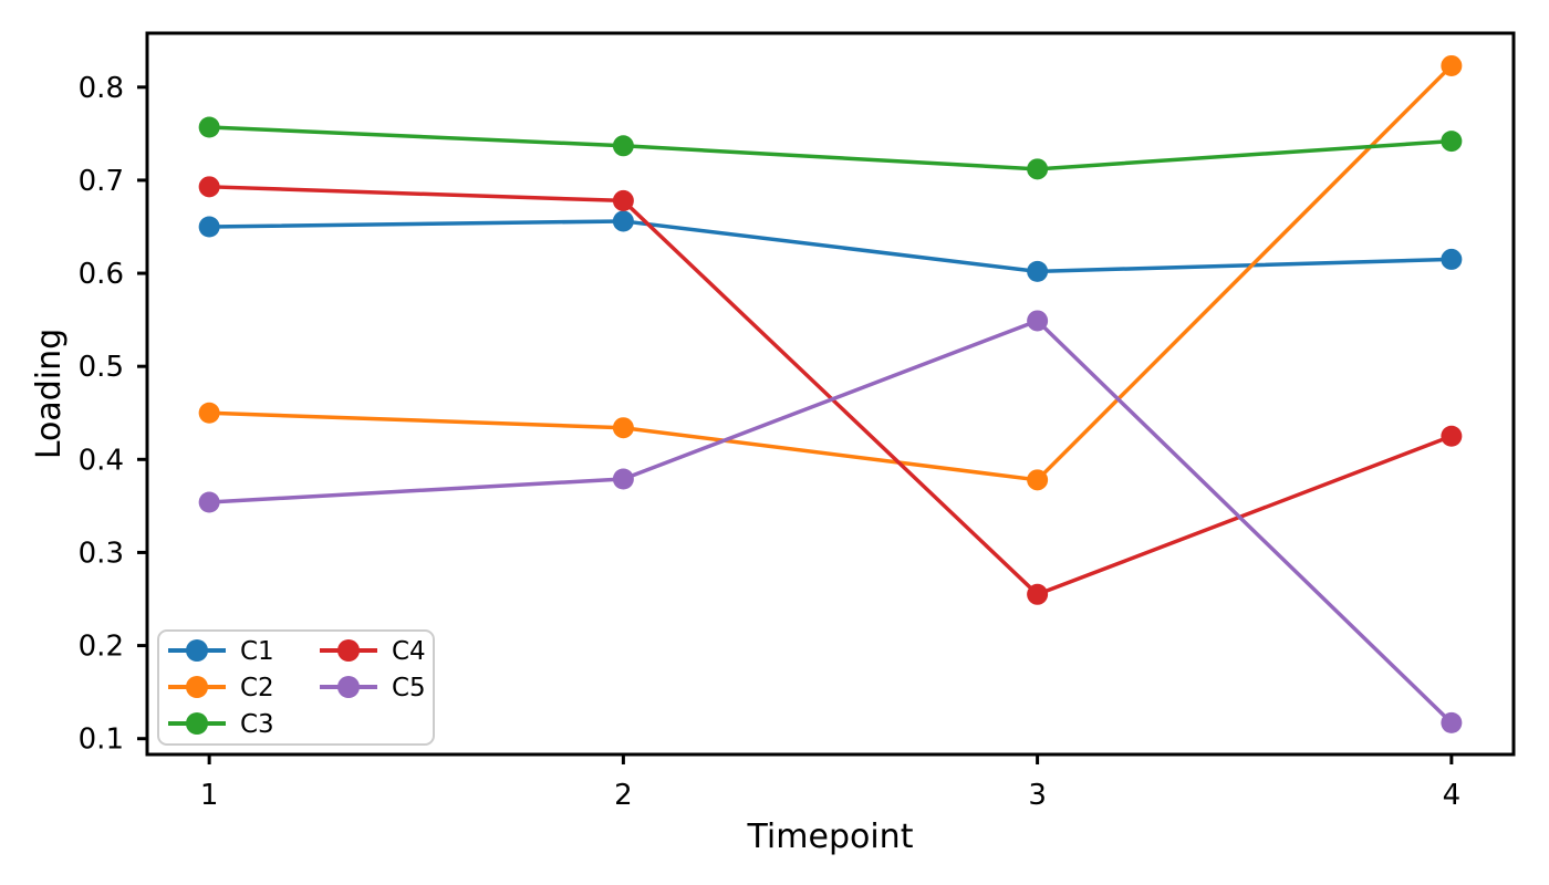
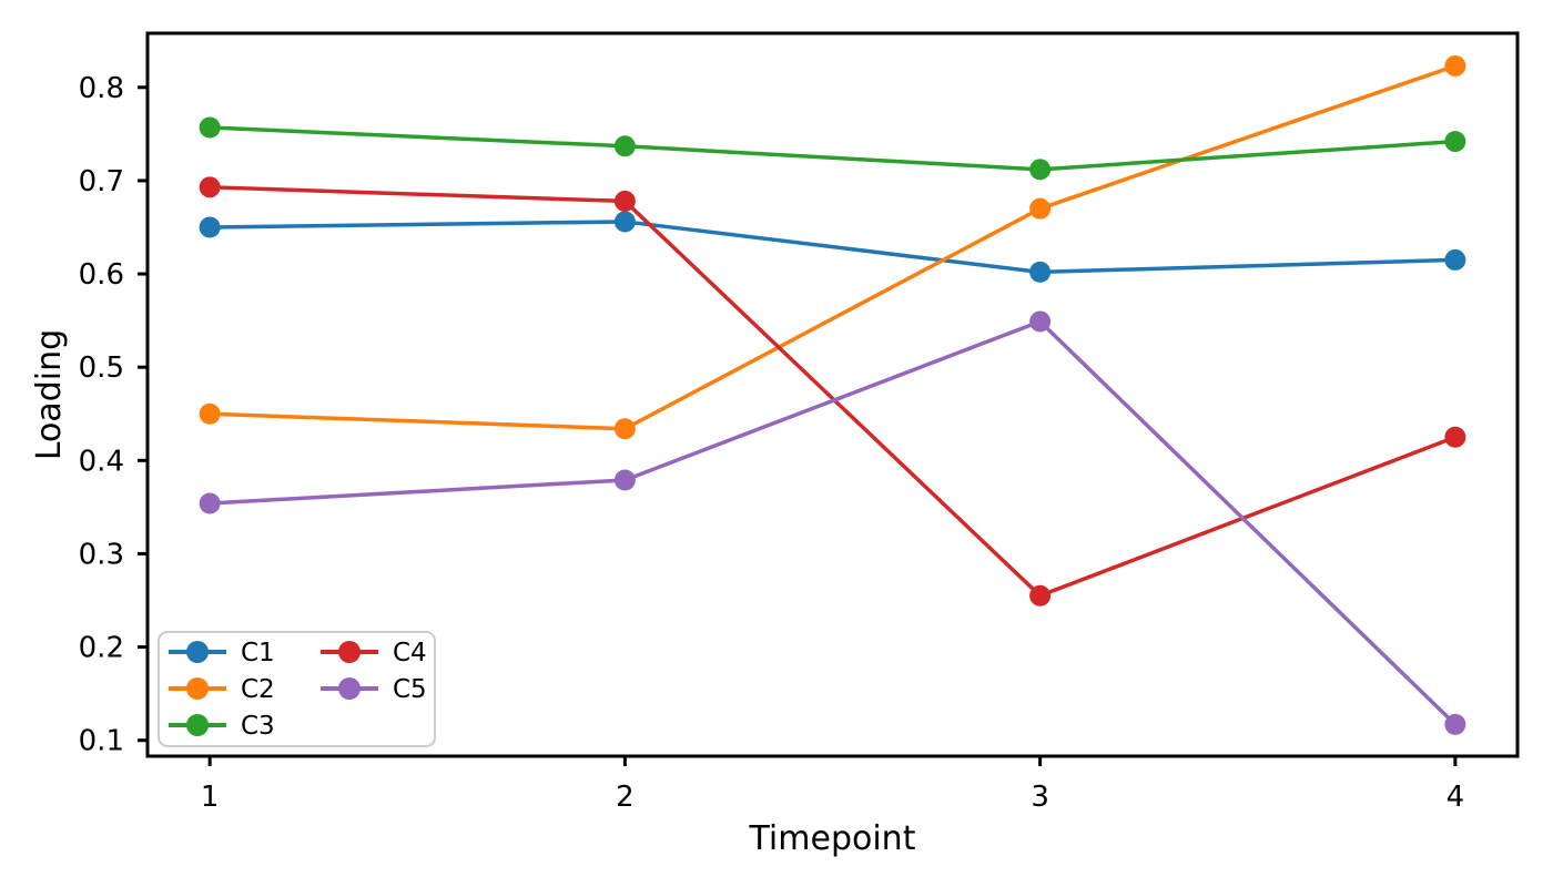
C2/3: 0.38 -> 0.67
